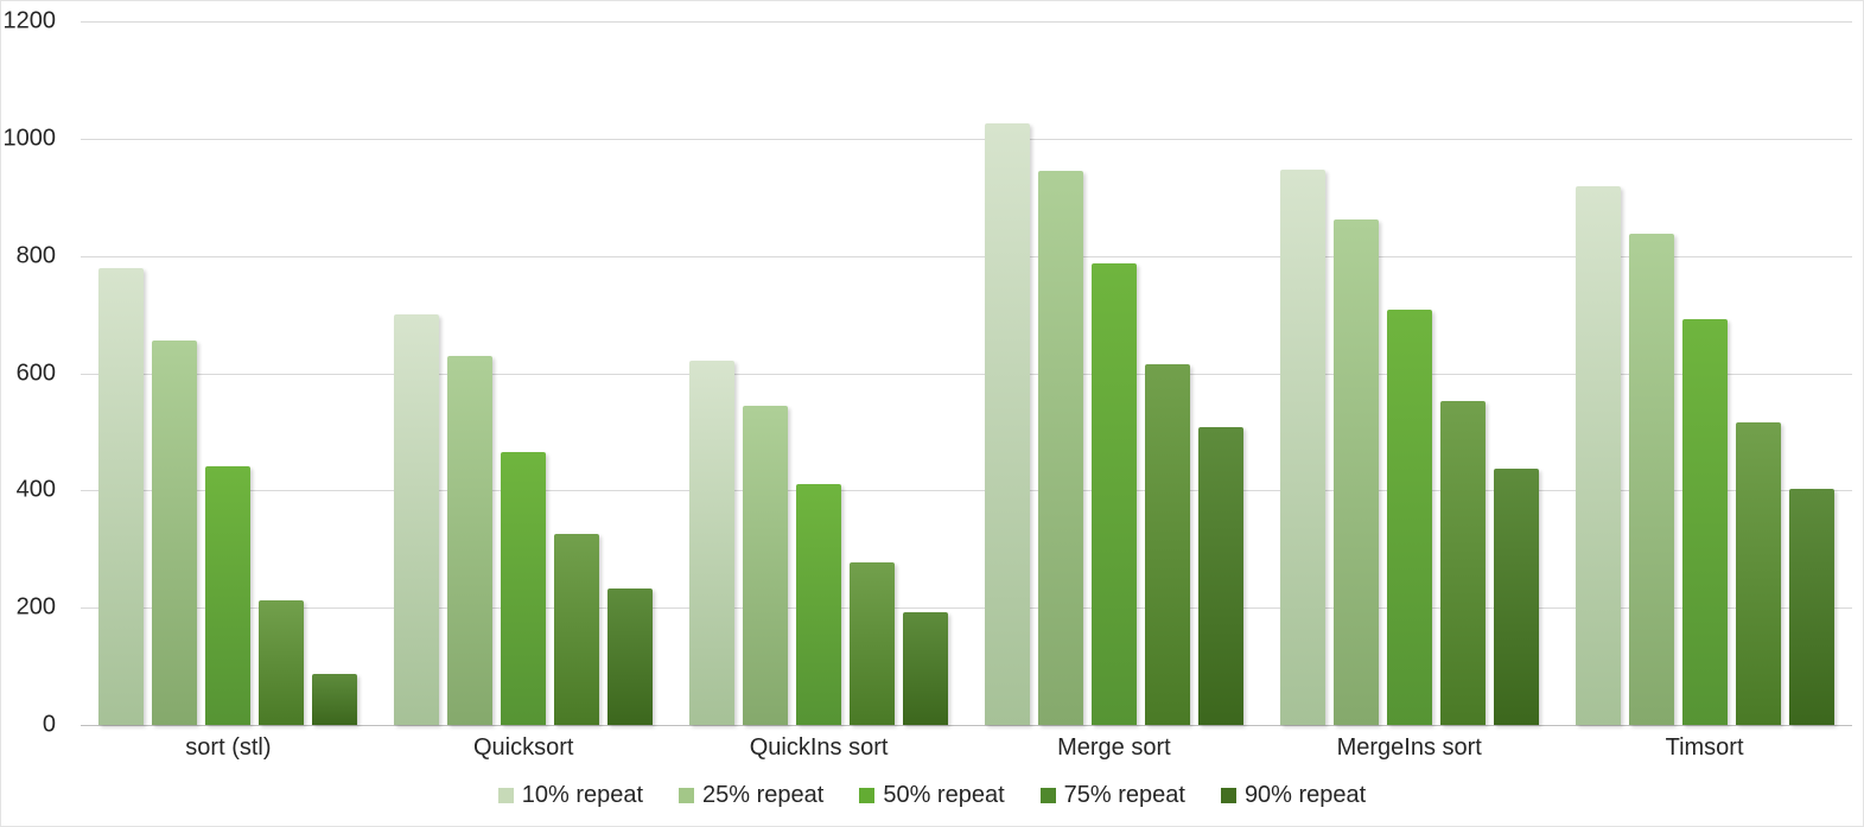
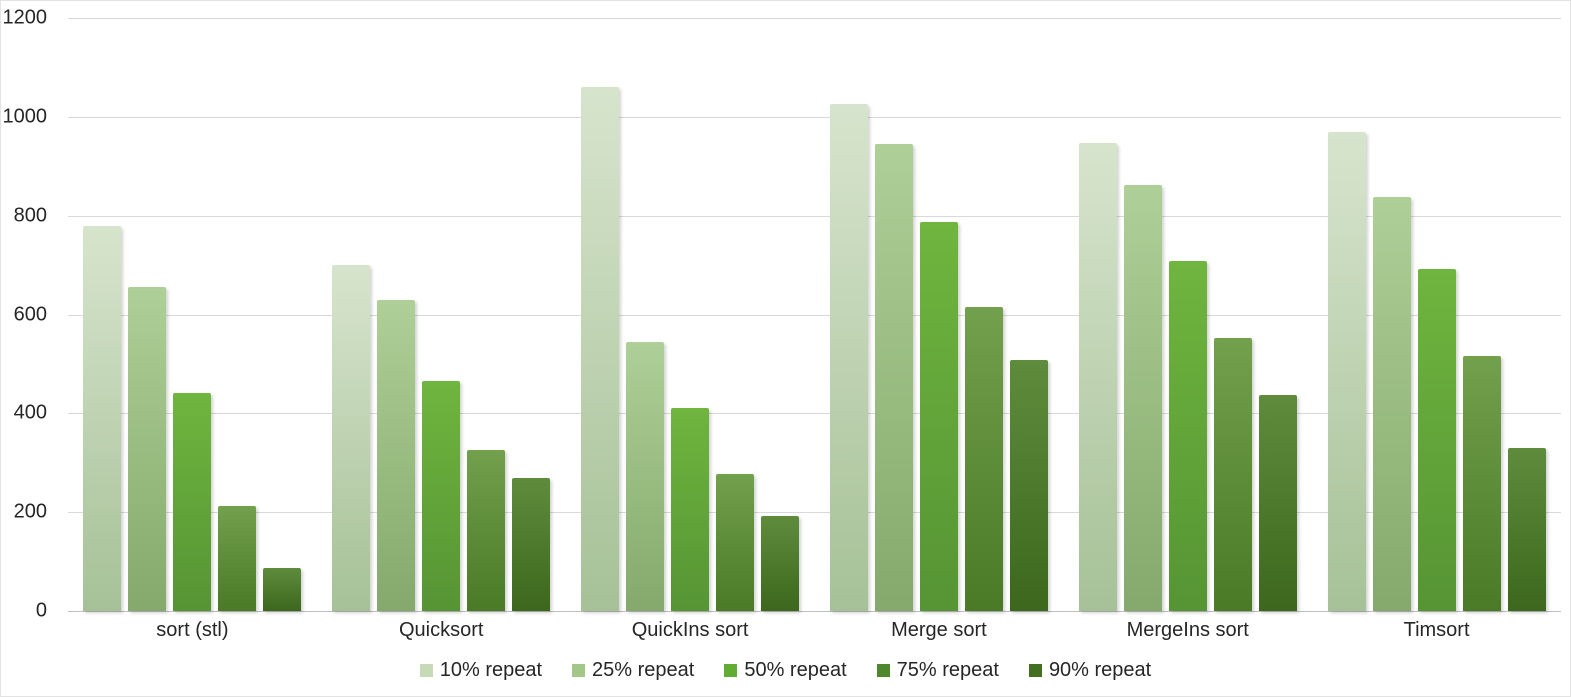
90% repeat/Quicksort: 230 -> 270
10% repeat/QuickIns sort: 620 -> 1060
10% repeat/Timsort: 920 -> 970
90% repeat/Timsort: 400 -> 330
